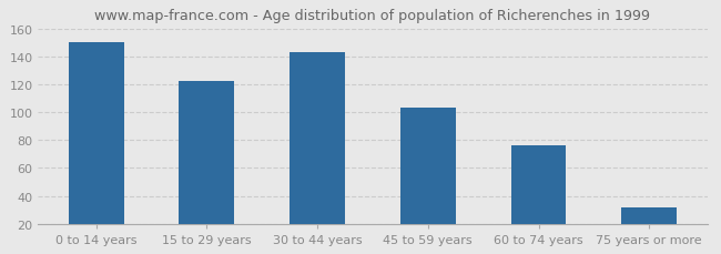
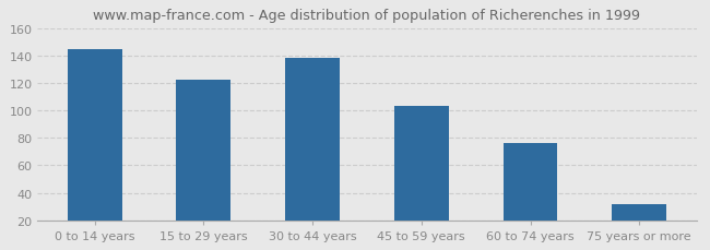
0 to 14 years: 150 -> 145
30 to 44 years: 143 -> 138
